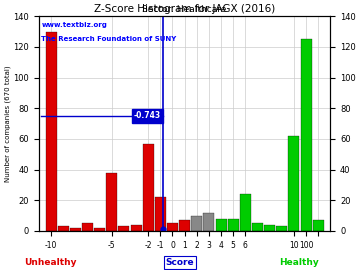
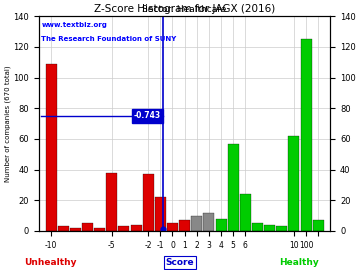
-10: 130 -> 109
-2: 57 -> 37
5: 8 -> 57
